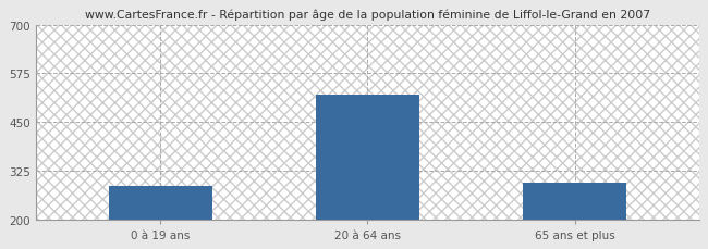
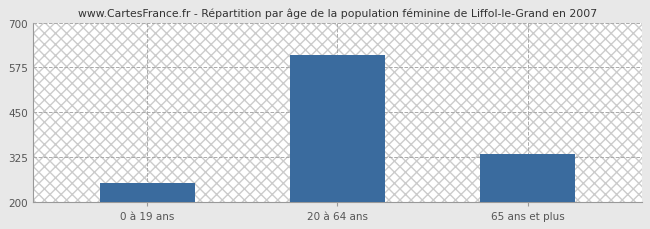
0 à 19 ans: 285 -> 253
20 à 64 ans: 520 -> 610
65 ans et plus: 295 -> 332
